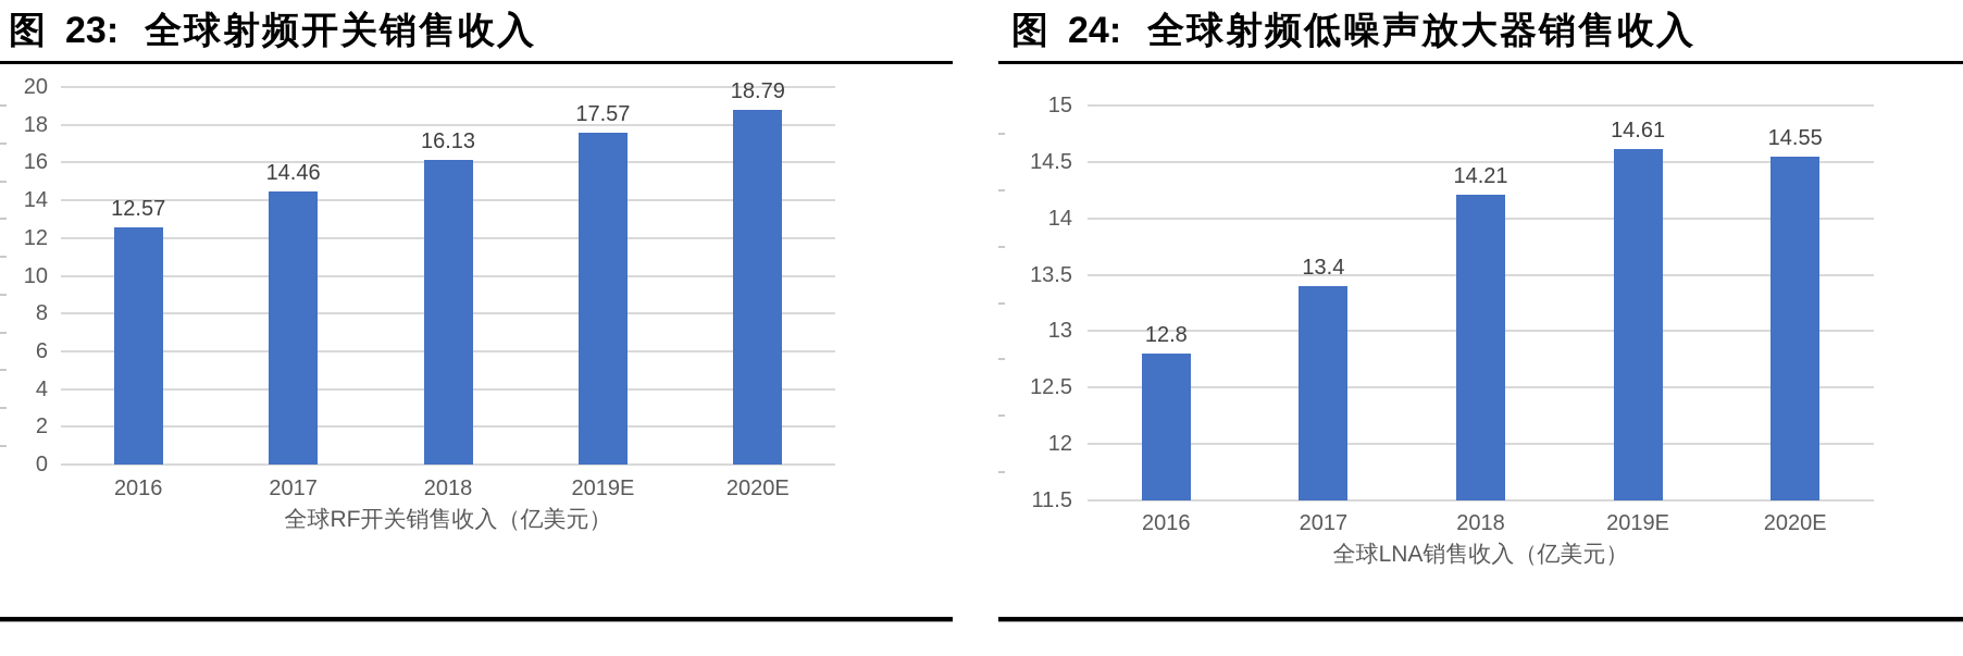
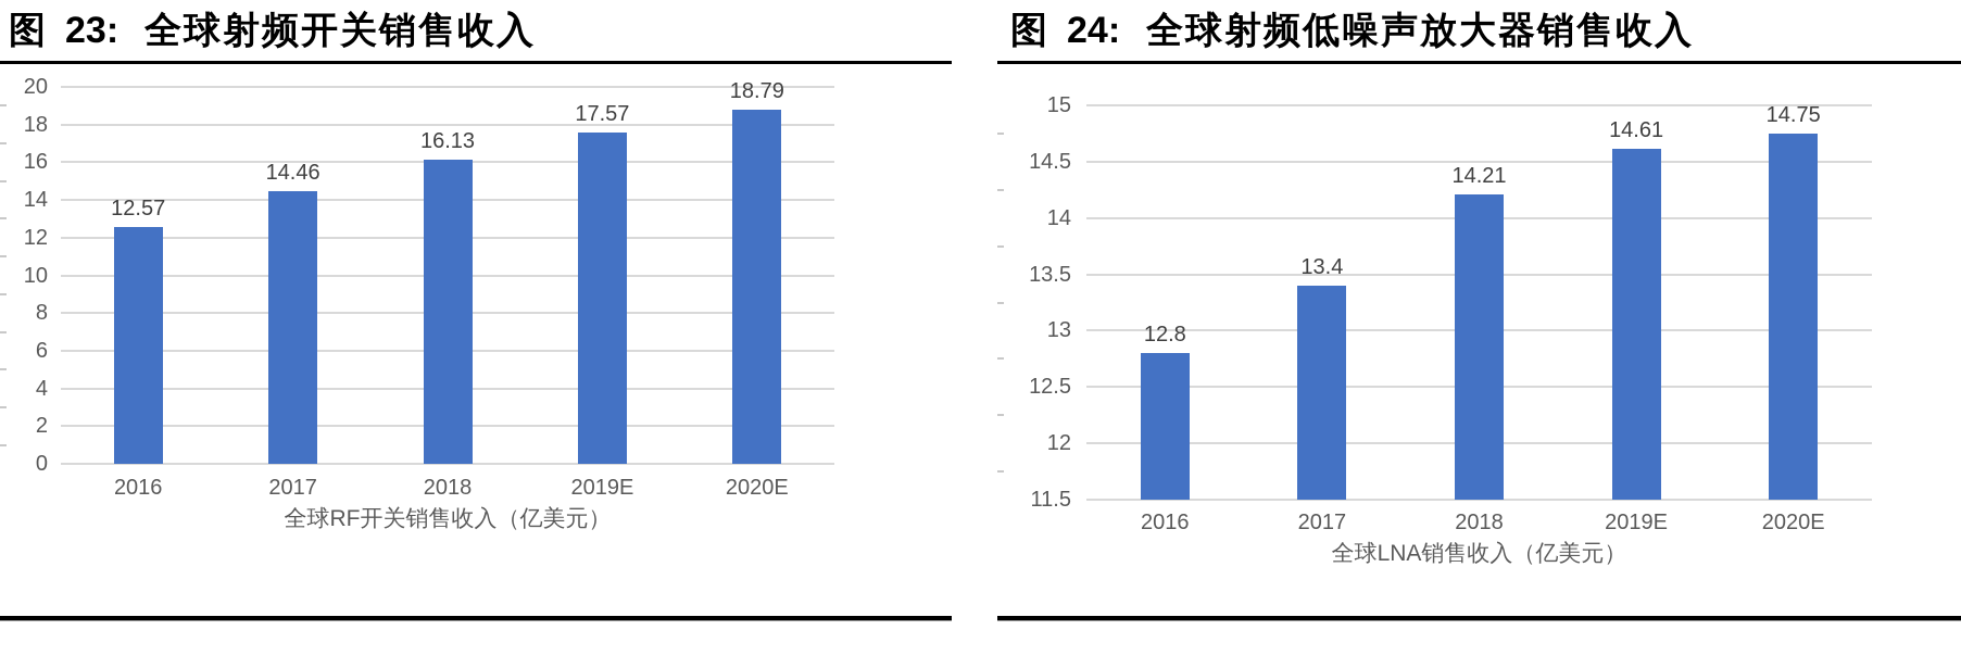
图 24: 全球射频低噪声放大器销售收入/2020E: 14.55 -> 14.75
